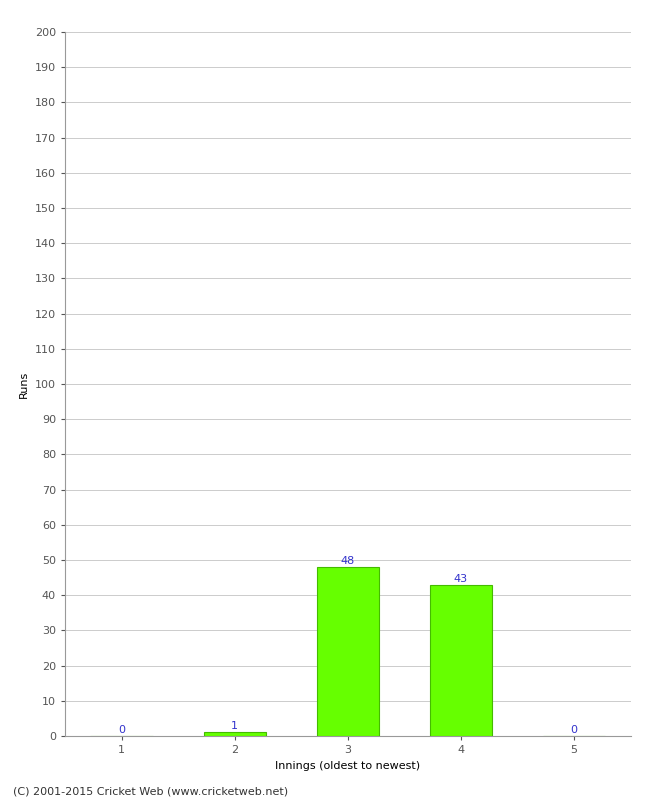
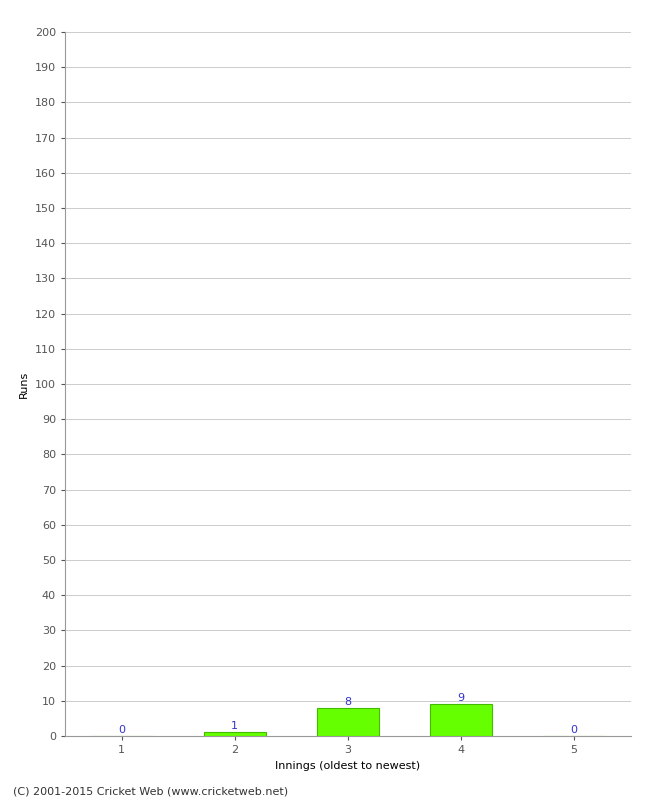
3: 48 -> 8
4: 43 -> 9
